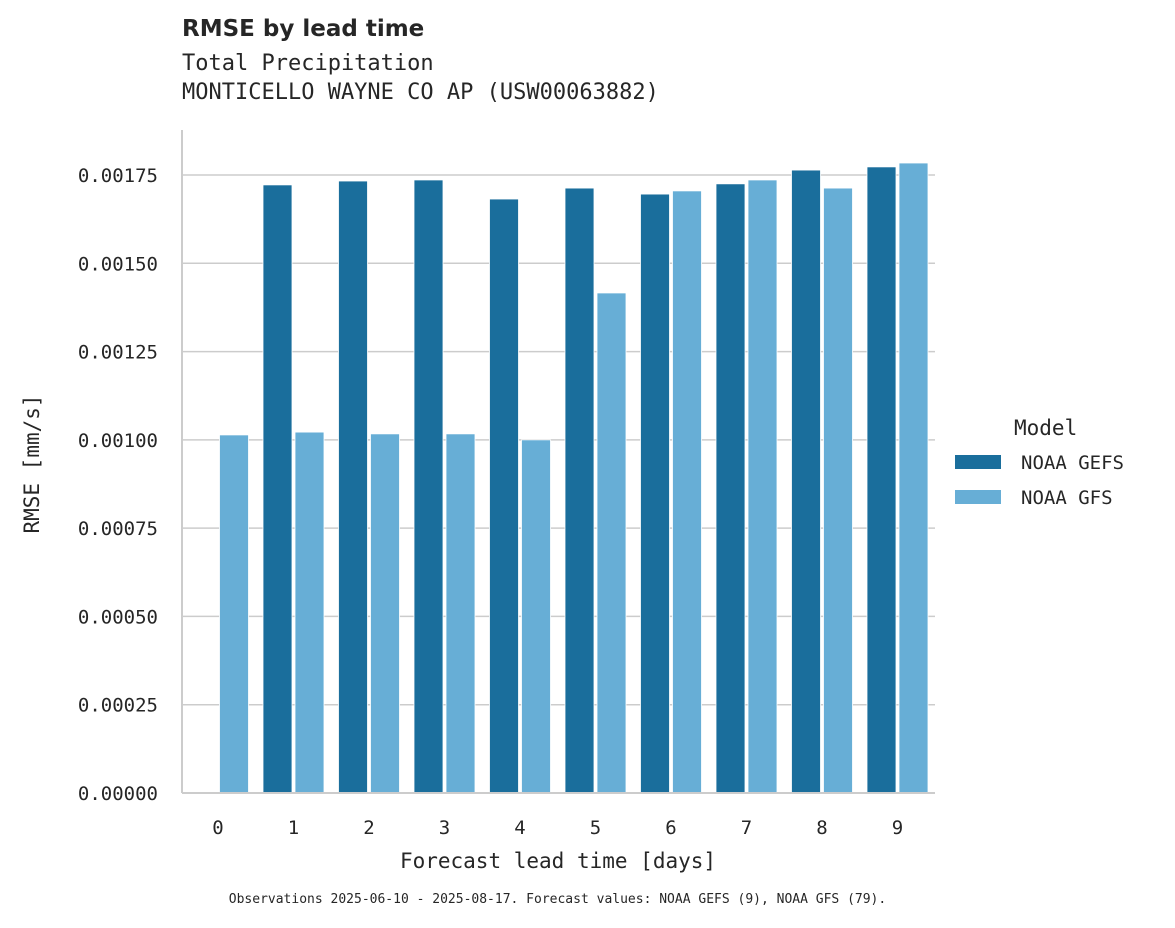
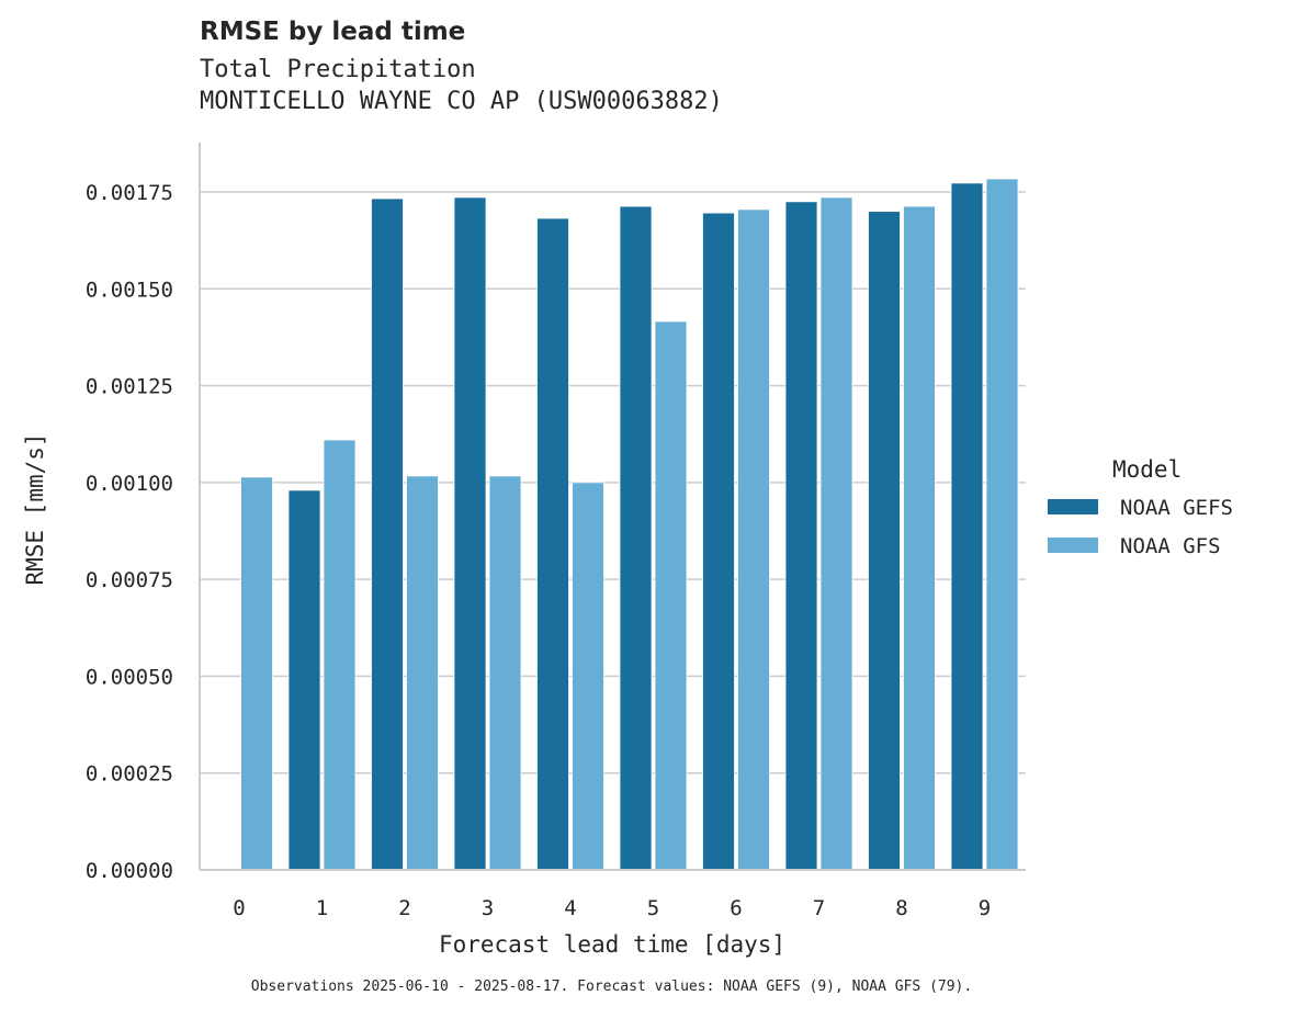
NOAA GEFS/1: 0.00172 -> 0.00098
NOAA GFS/1: 0.00102 -> 0.00111
NOAA GEFS/8: 0.00176 -> 0.00170
